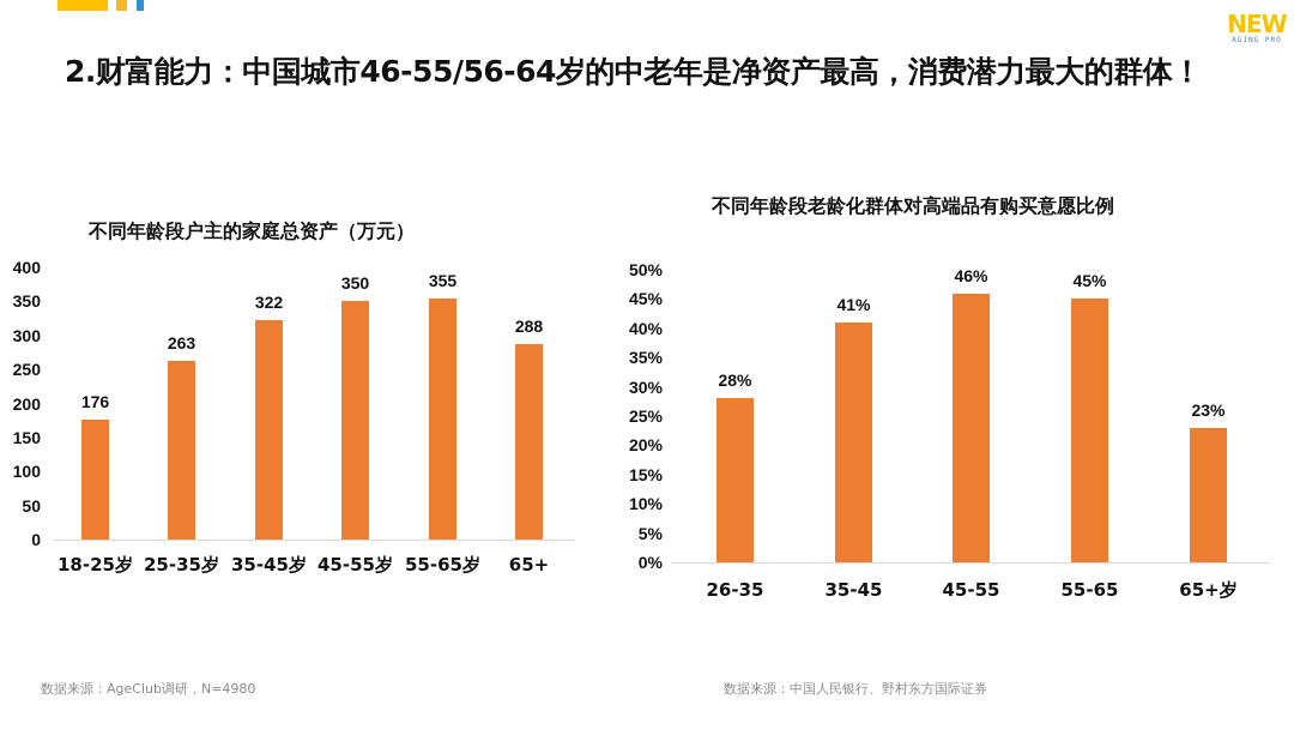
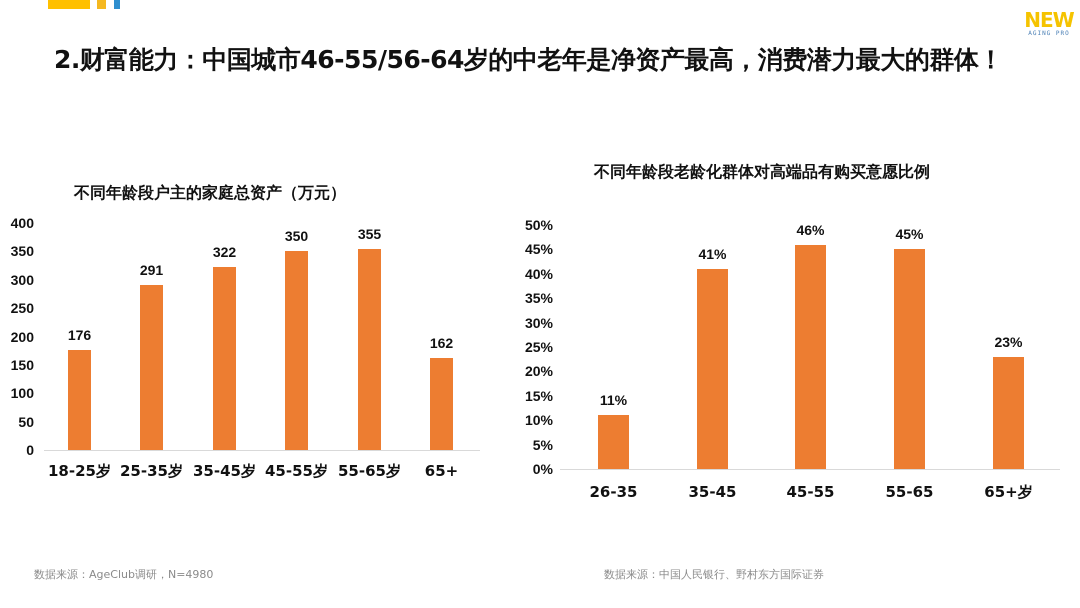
不同年龄段户主的家庭总资产（万元）/25-35岁: 263 -> 291
不同年龄段户主的家庭总资产（万元）/65+: 288 -> 162
不同年龄段老龄化群体对高端品有购买意愿比例/26-35: 28% -> 11%
